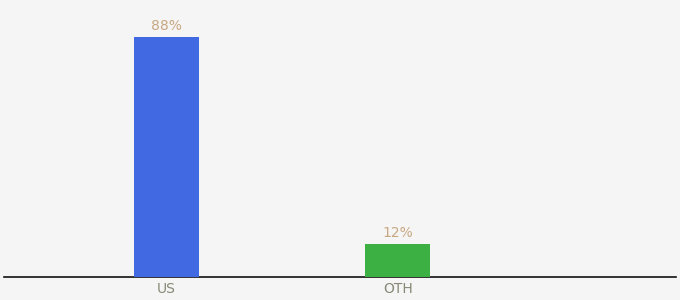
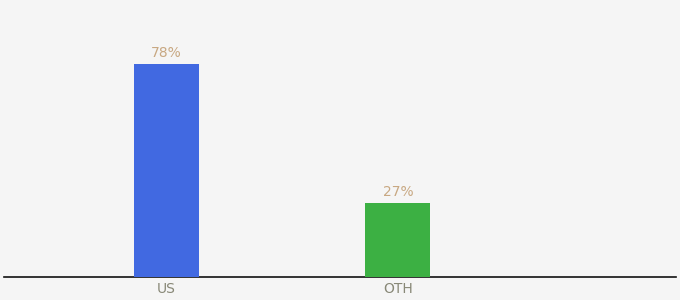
US: 88% -> 78%
OTH: 12% -> 27%
